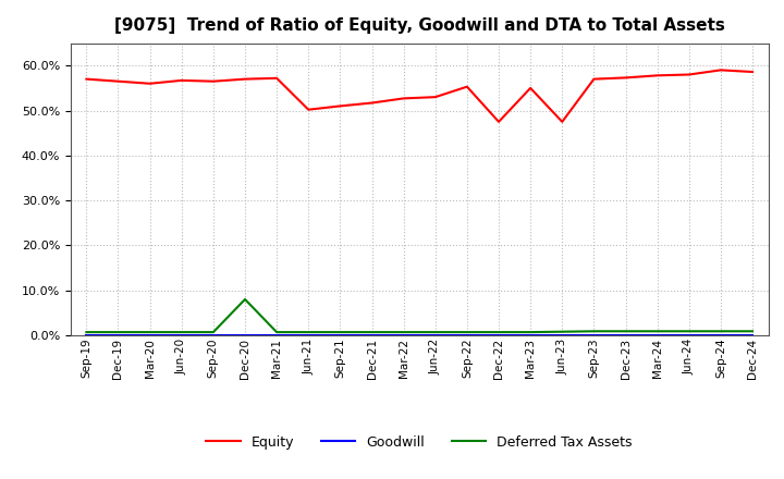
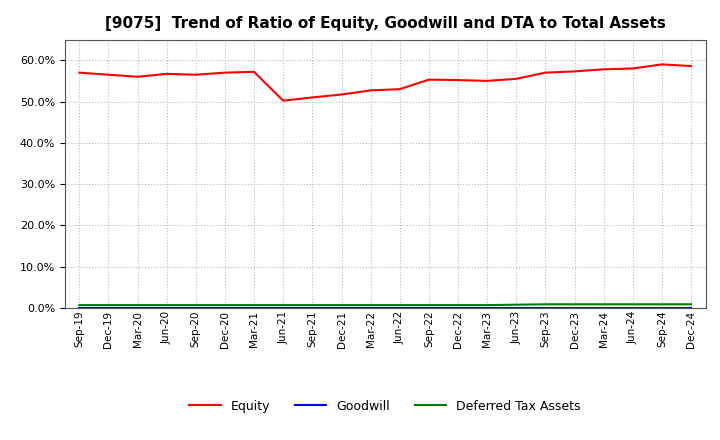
Deferred Tax Assets/Dec-20: 8.0% -> 0.7%
Equity/Dec-22: 47.5% -> 55.2%
Equity/Jun-23: 47.5% -> 55.5%
